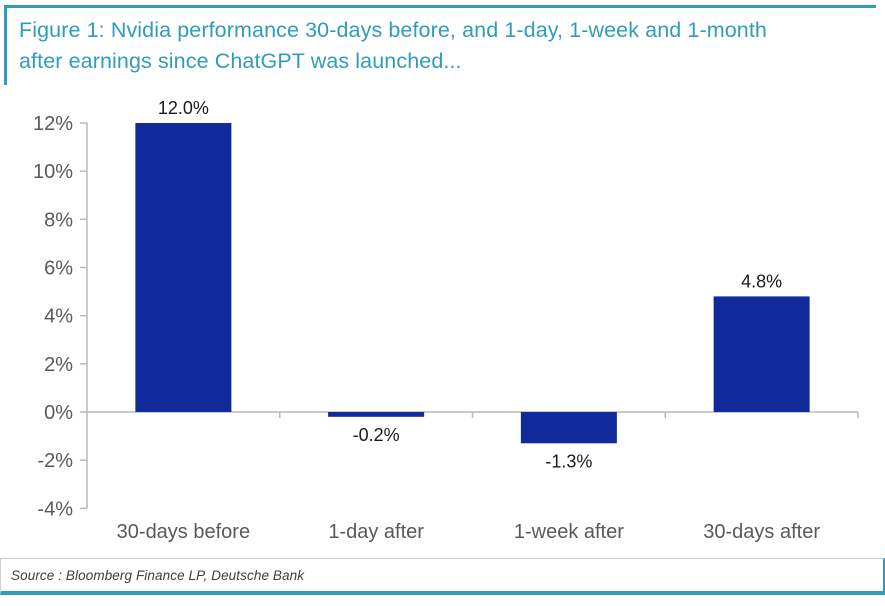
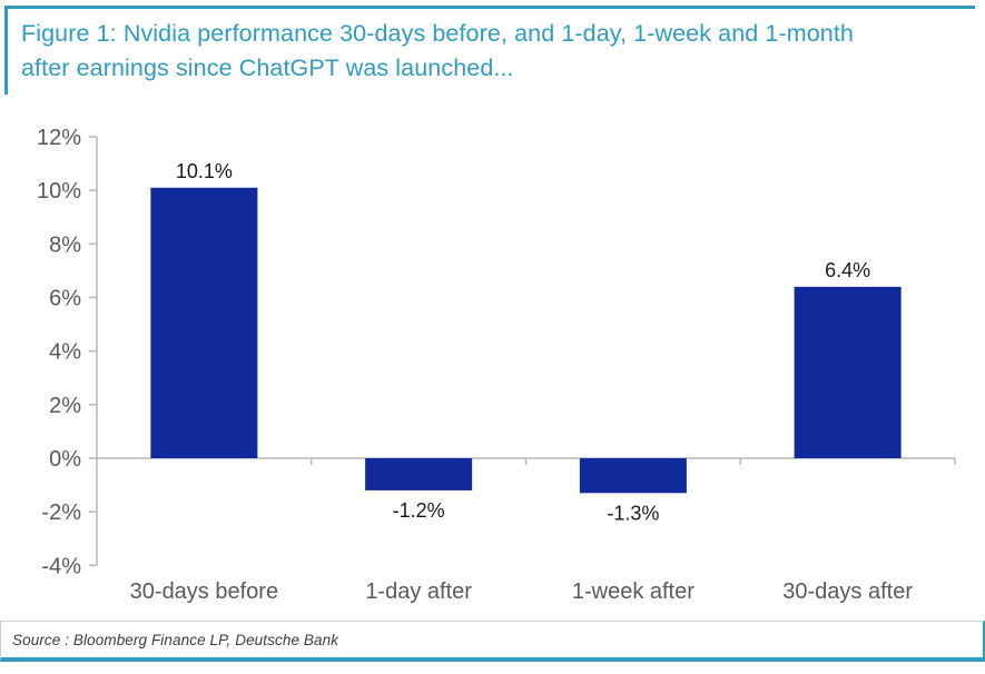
30-days before: 12.0% -> 10.1%
1-day after: -0.2% -> -1.2%
30-days after: 4.8% -> 6.4%
